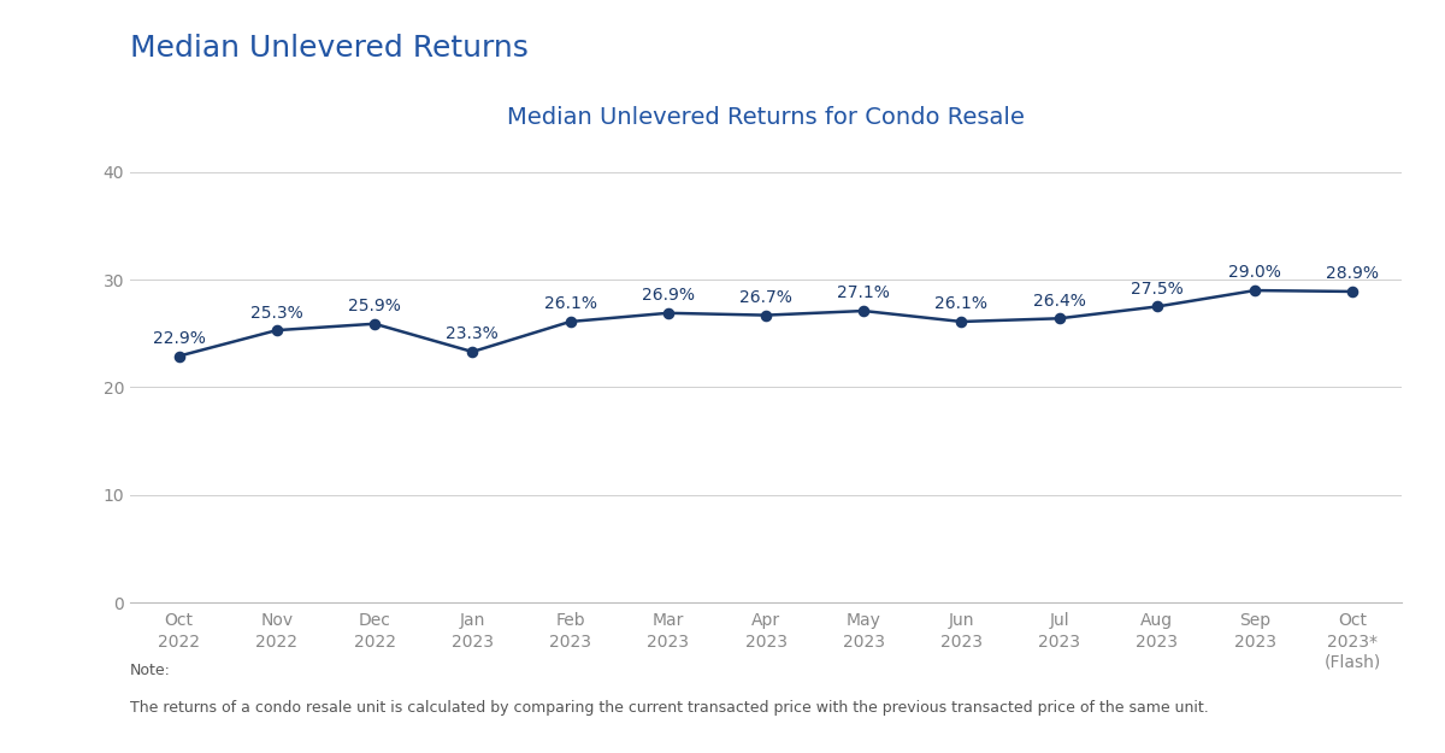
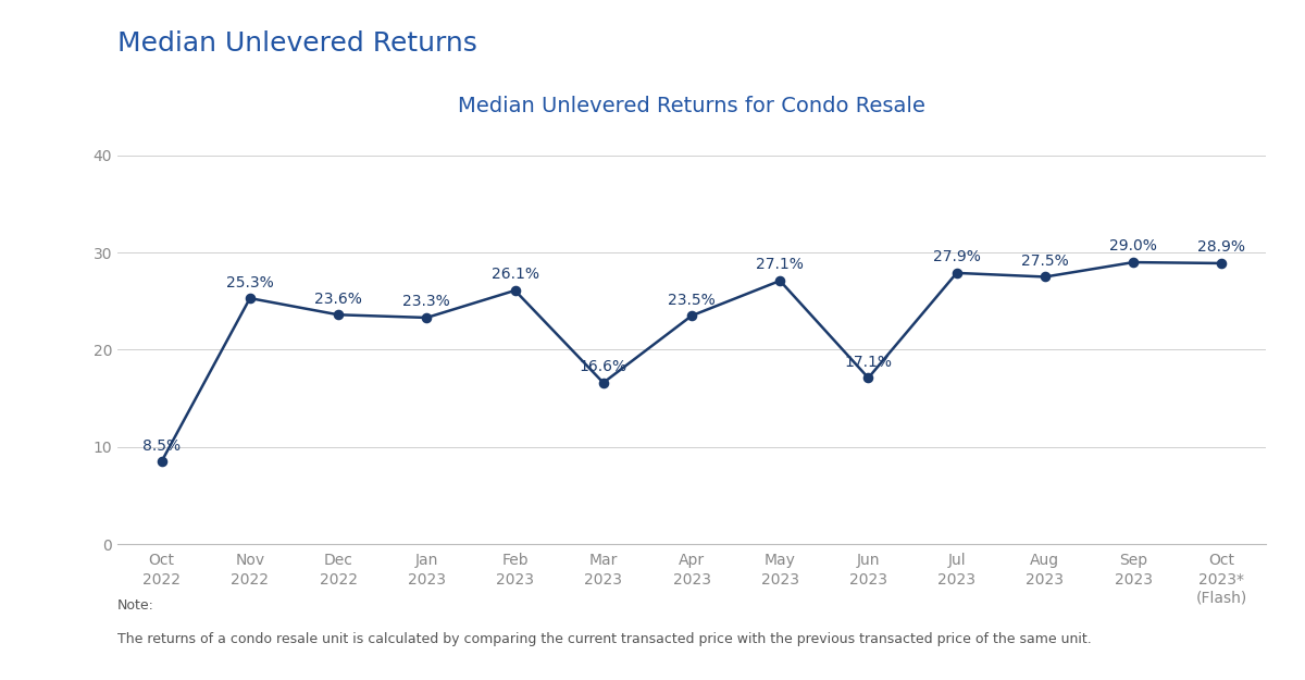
Oct 2022: 22.9% -> 8.5%
Dec 2022: 25.9% -> 23.6%
Mar 2023: 26.9% -> 16.6%
Apr 2023: 26.7% -> 23.5%
Jun 2023: 26.1% -> 17.1%
Jul 2023: 26.4% -> 27.9%
